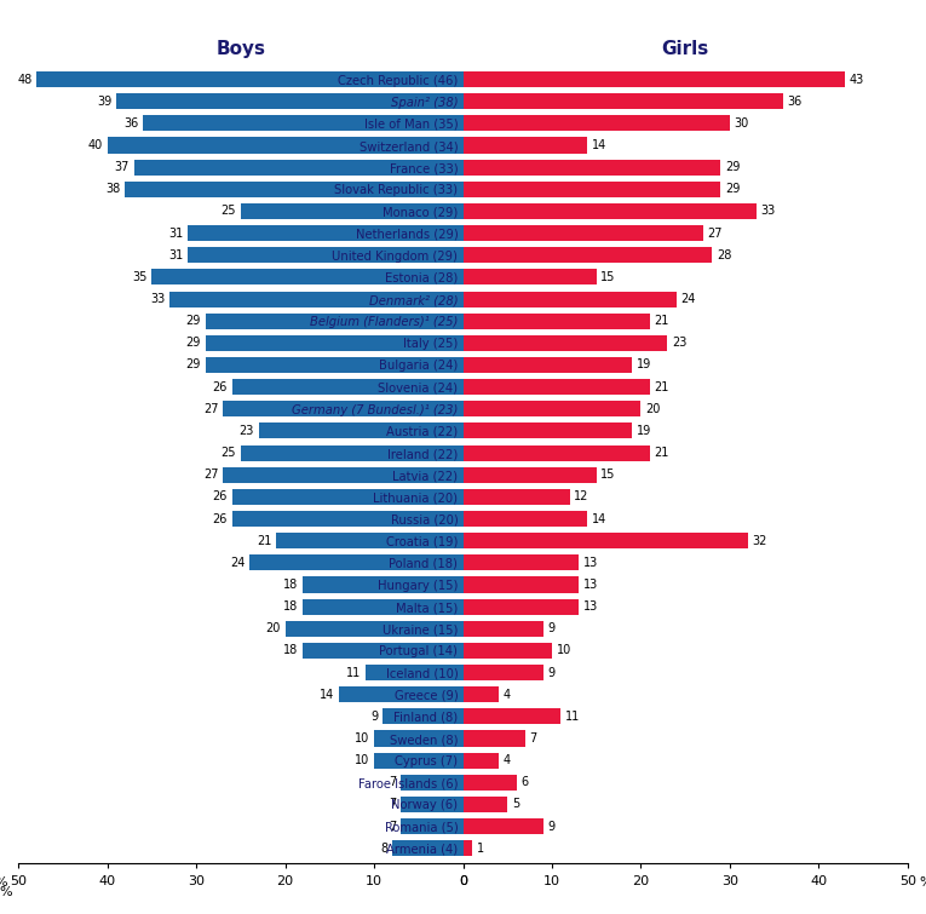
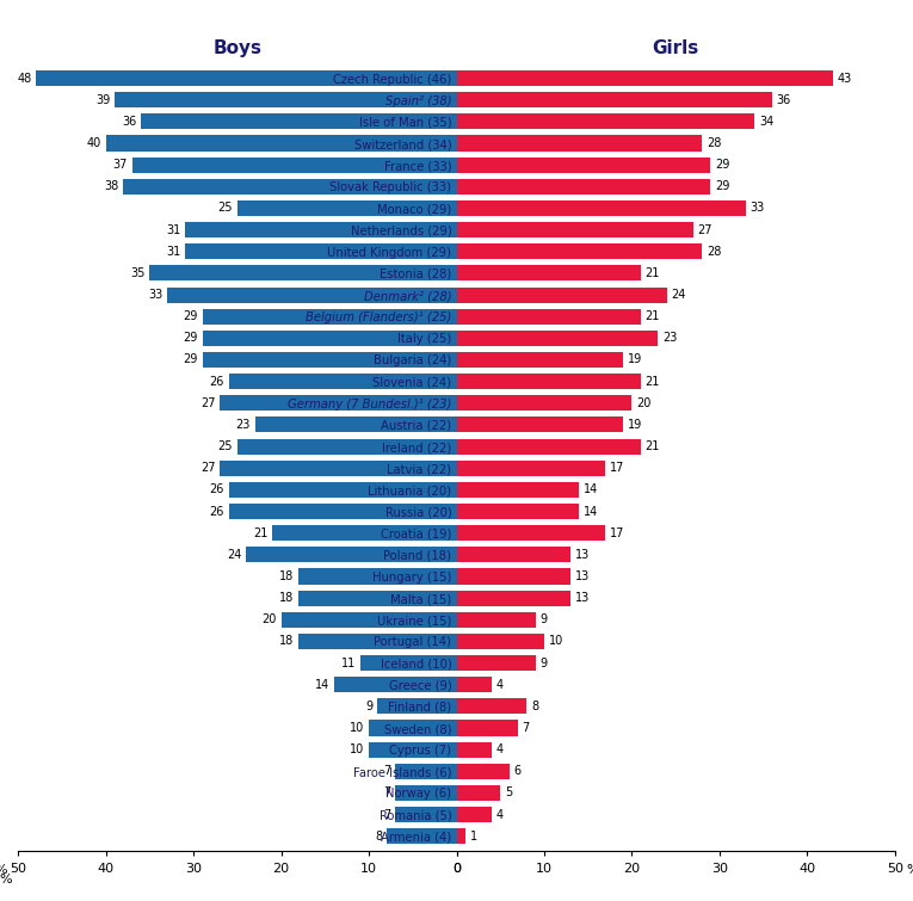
Girls/Isle of Man (35): 30 -> 34
Girls/Switzerland (34): 14 -> 28
Girls/Estonia (28): 15 -> 21
Girls/Latvia (22): 15 -> 17
Girls/Lithuania (20): 12 -> 14
Girls/Croatia (19): 32 -> 17
Girls/Finland (8): 11 -> 8
Girls/Romania (5): 9 -> 4
